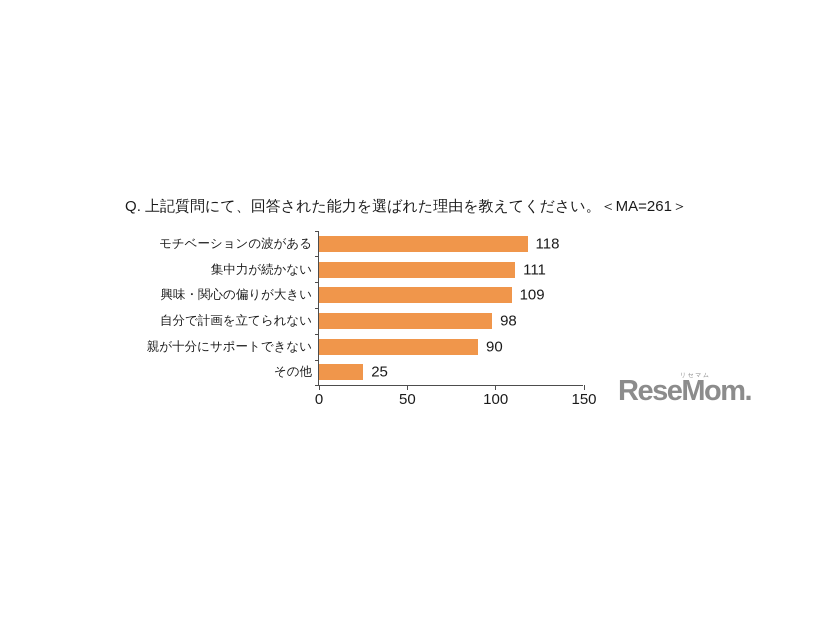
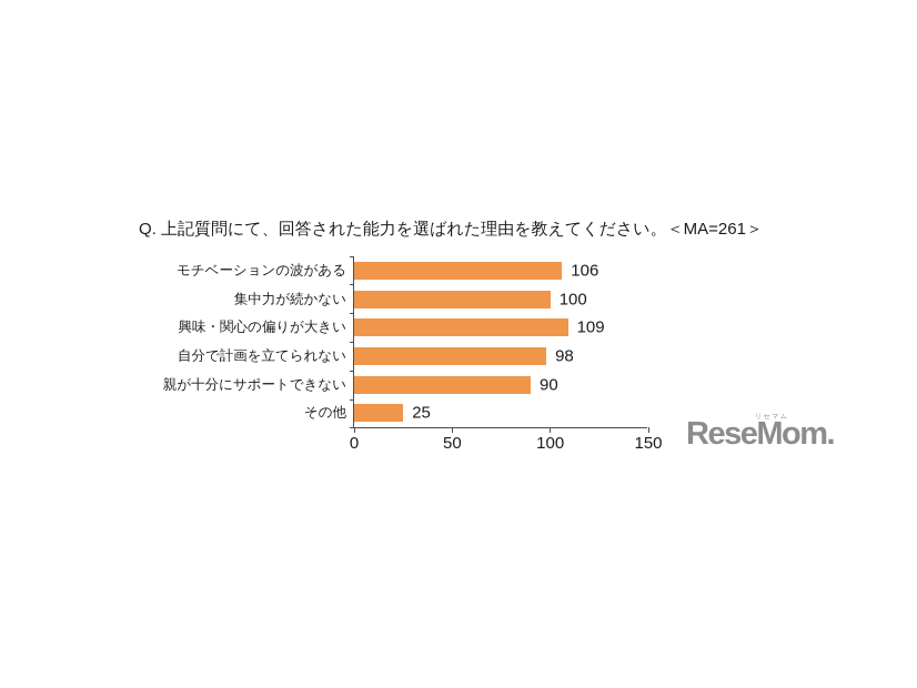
モチベーションの波がある: 118 -> 106
集中力が続かない: 111 -> 100
